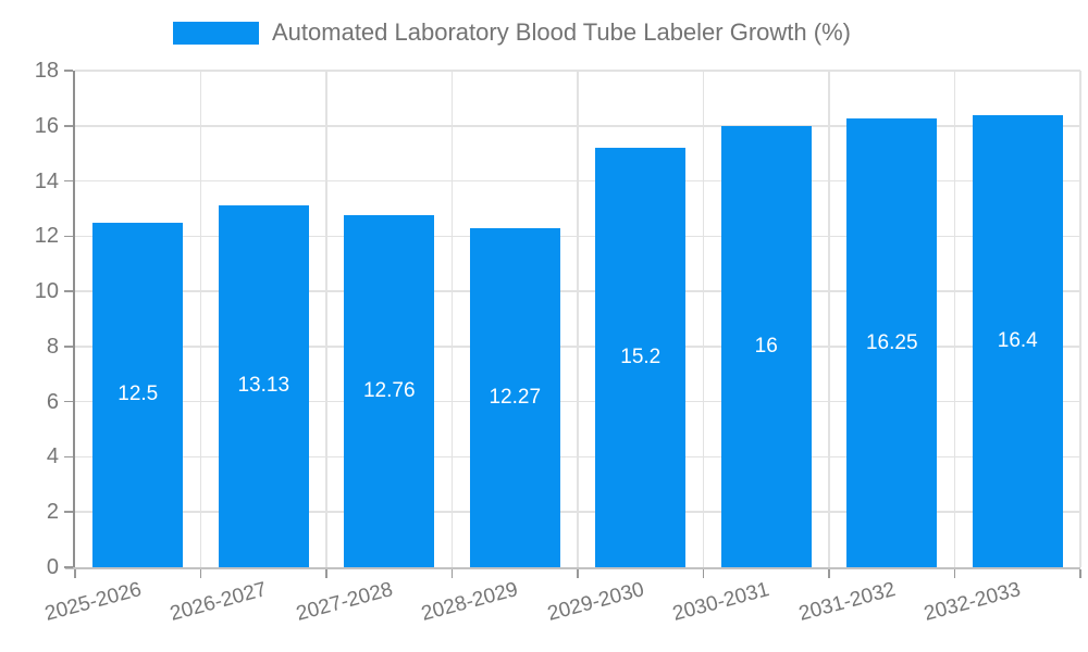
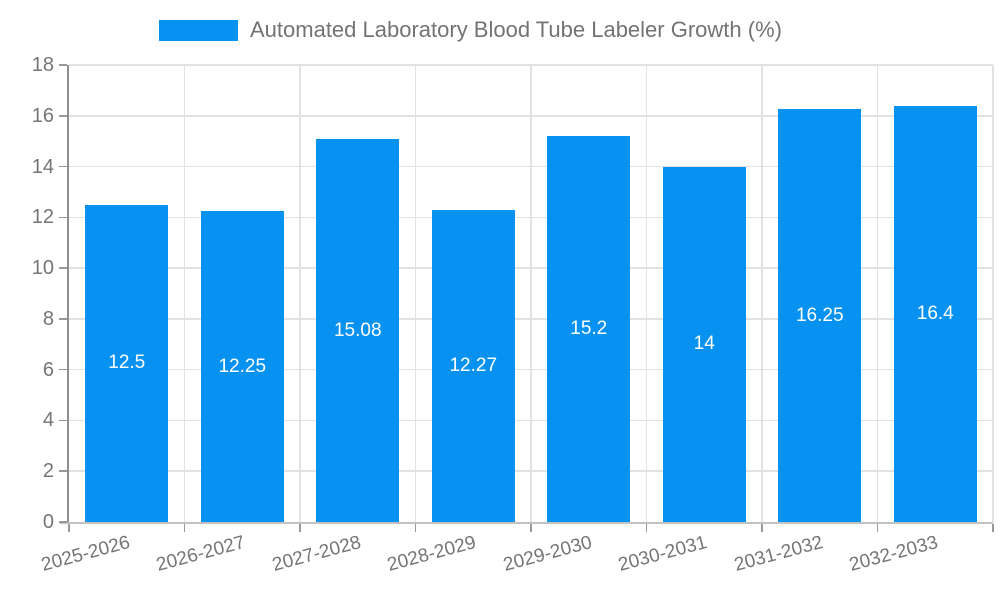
2026-2027: 13.13 -> 12.25
2027-2028: 12.76 -> 15.08
2030-2031: 16 -> 14
